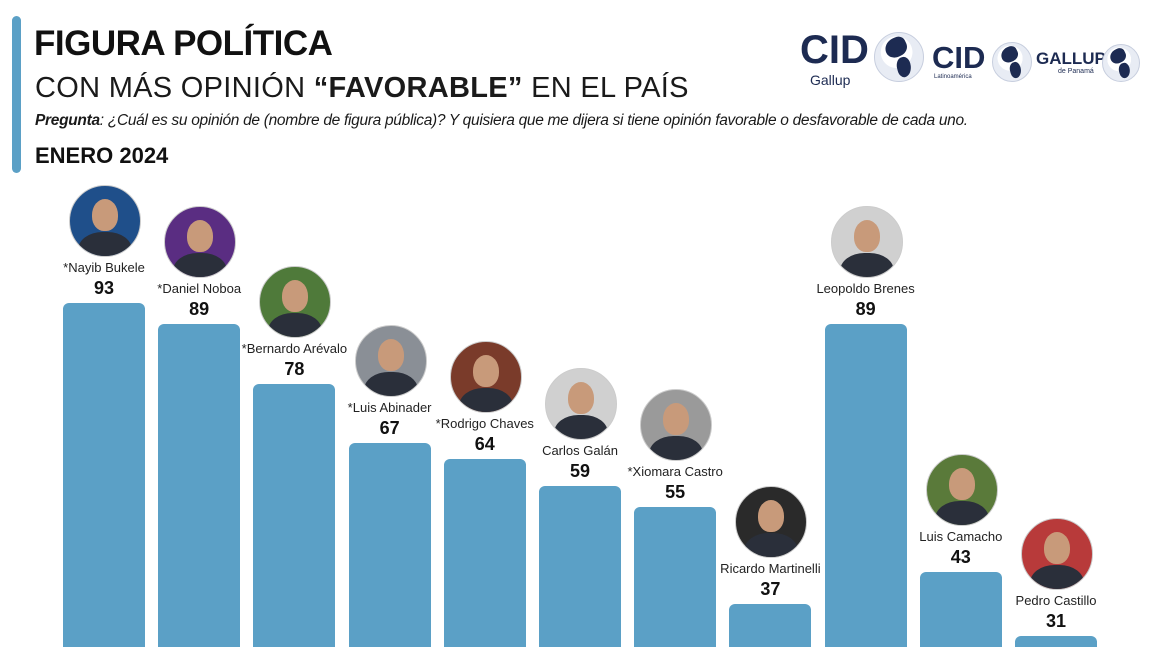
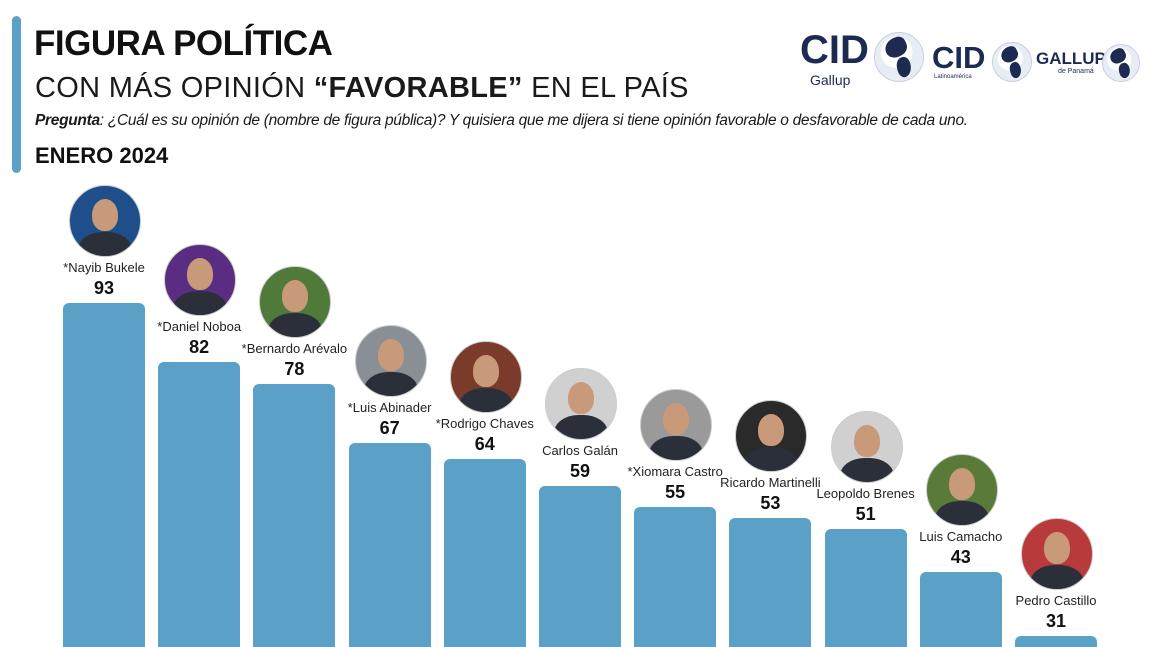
*Daniel Noboa: 89 -> 82
Ricardo Martinelli: 37 -> 53
Leopoldo Brenes: 89 -> 51
